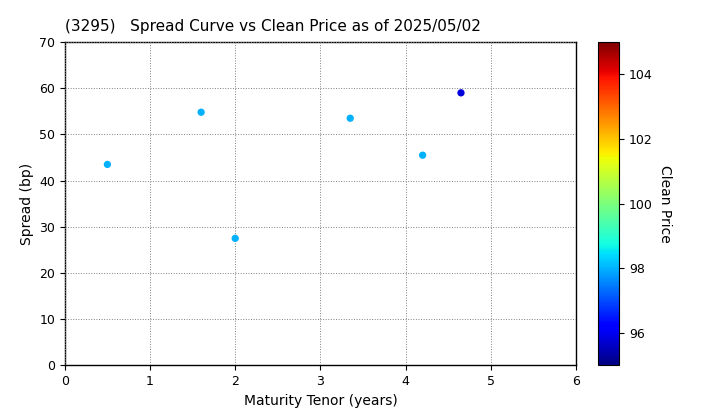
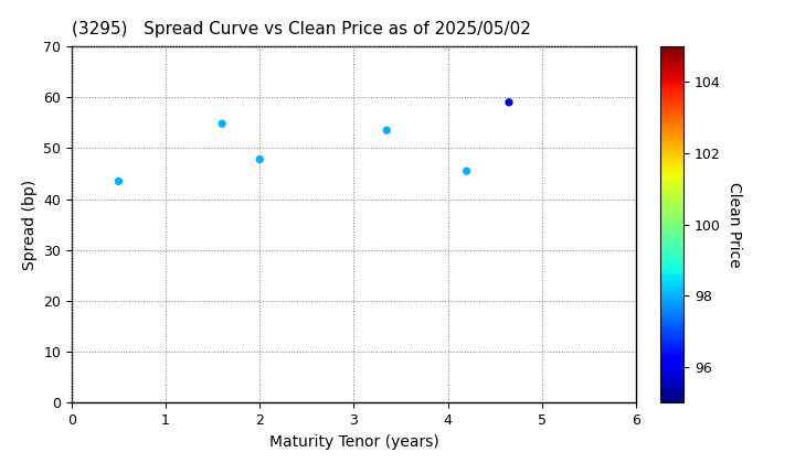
2: 27.5 -> 47.8
